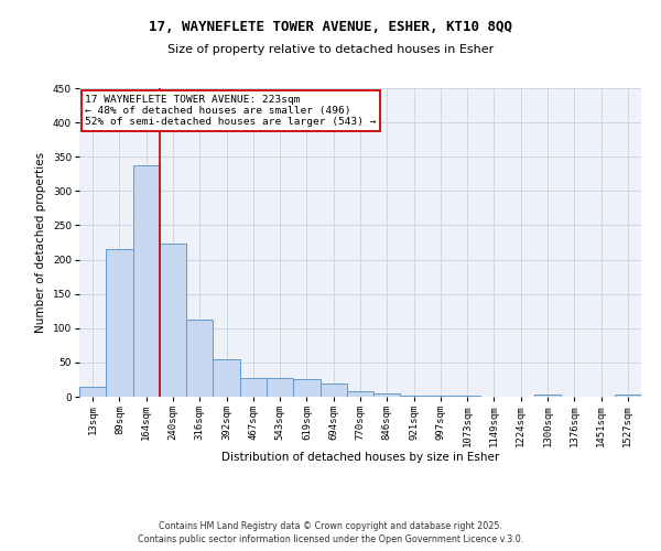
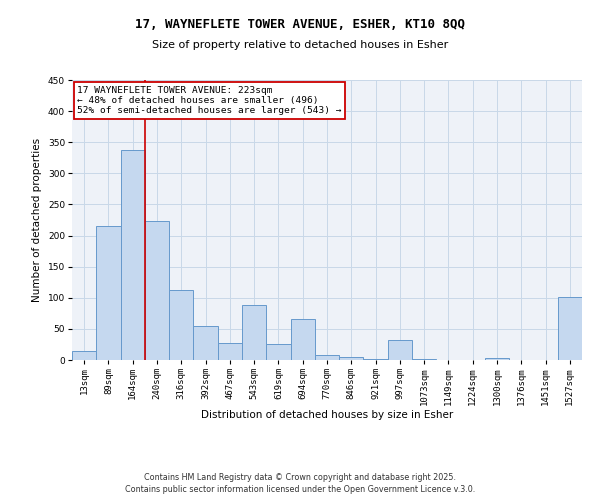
543sqm: 27 -> 88
694sqm: 19 -> 66
997sqm: 1 -> 32
1527sqm: 3 -> 102
